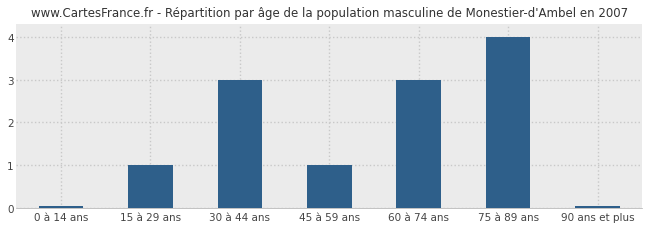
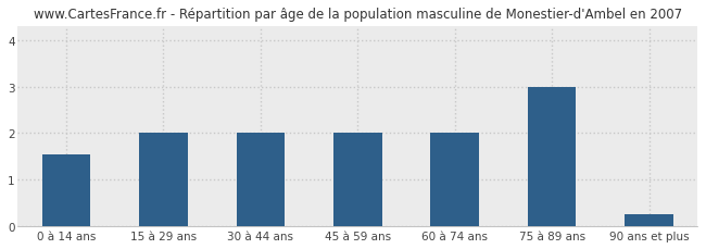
0 à 14 ans: 0.04 -> 1.55
15 à 29 ans: 1.00 -> 2.00
30 à 44 ans: 3.00 -> 2.00
45 à 59 ans: 1.00 -> 2.00
60 à 74 ans: 3.00 -> 2.00
75 à 89 ans: 4.00 -> 3.00
90 ans et plus: 0.04 -> 0.25
